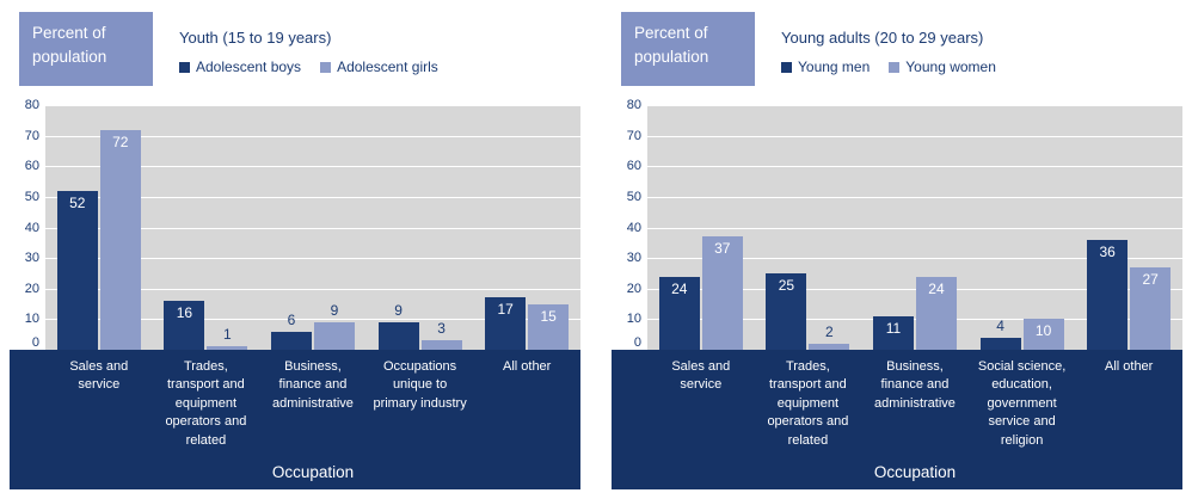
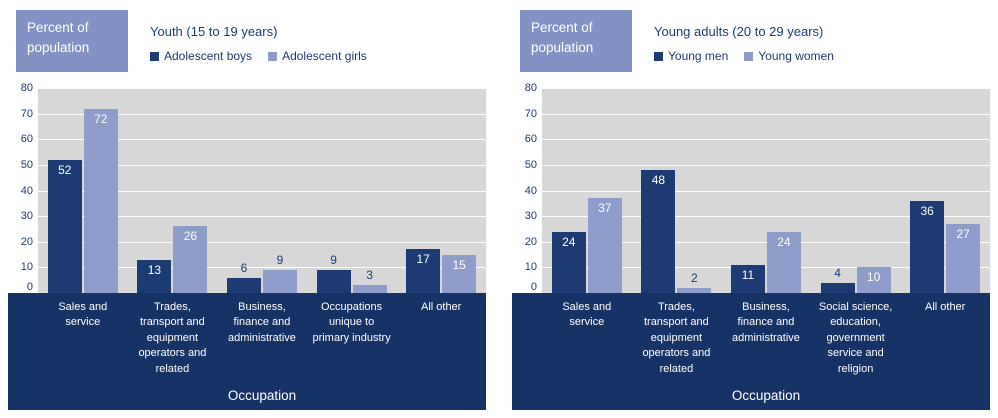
Youth (15 to 19 years)/Adolescent boys/Trades, transport and equipment operators and related: 16 -> 13
Youth (15 to 19 years)/Adolescent girls/Trades, transport and equipment operators and related: 1 -> 26
Young adults (20 to 29 years)/Young men/Trades, transport and equipment operators and related: 25 -> 48
